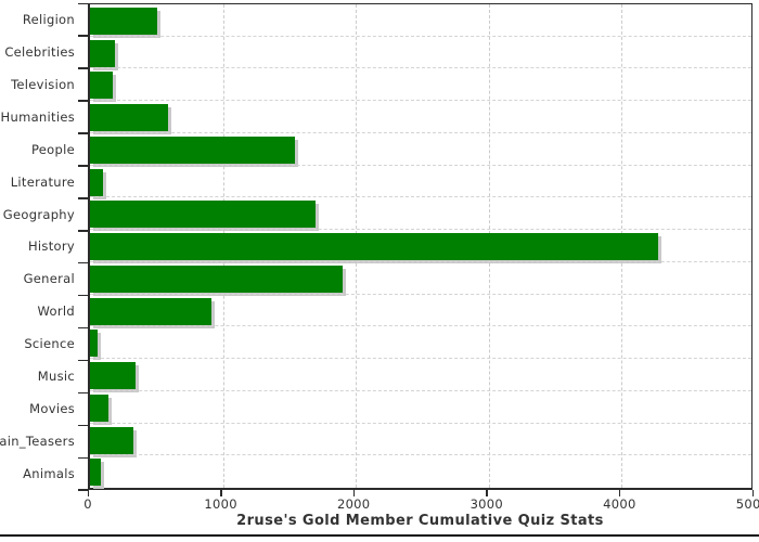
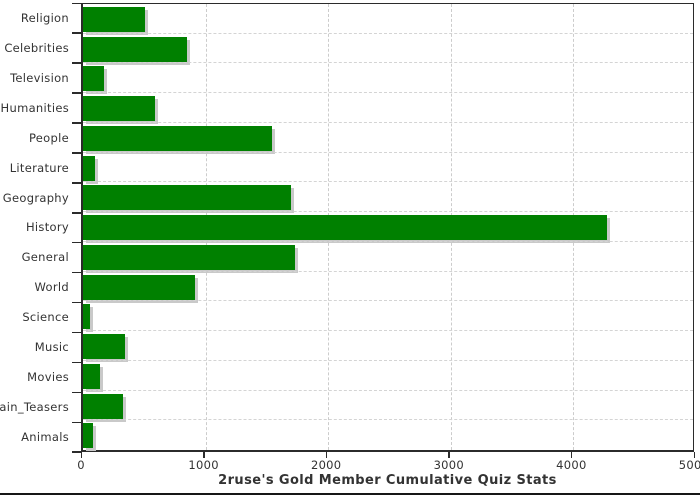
Celebrities: 190 -> 850
General: 1900 -> 1730
